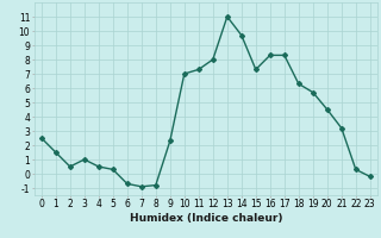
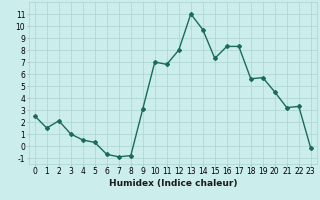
2: 0.5 -> 2.1
9: 2.3 -> 3.1
11: 7.3 -> 6.8
18: 6.3 -> 5.6
22: 0.3 -> 3.3
